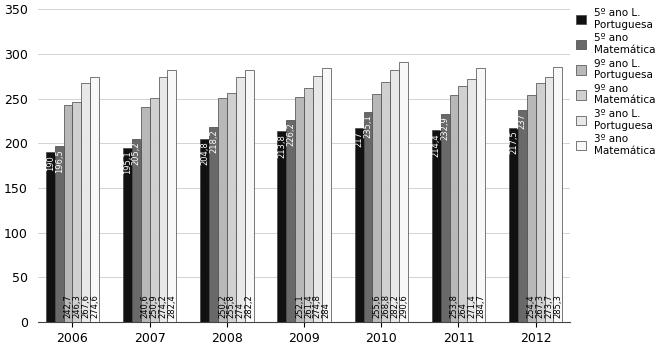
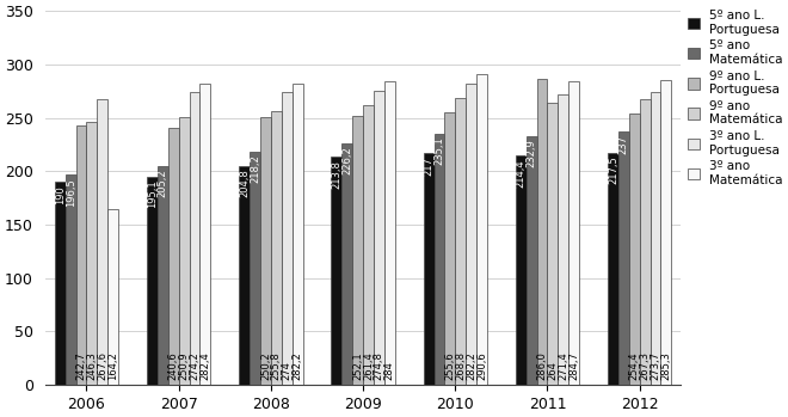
3º ano Matemática/2006: 274,6 -> 164,2
9º ano L. Portuguesa/2011: 253,8 -> 286,0
